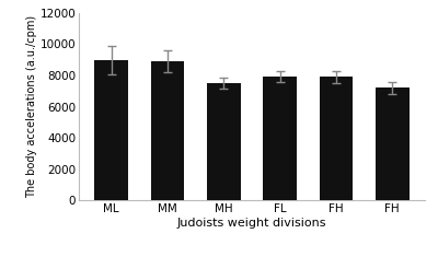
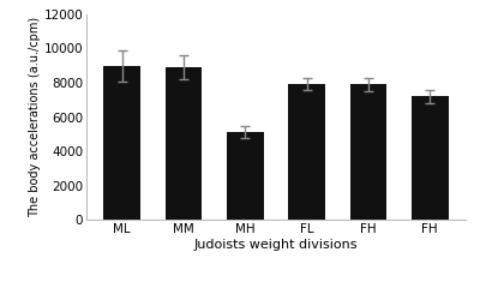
MH: 7500 -> 5100
